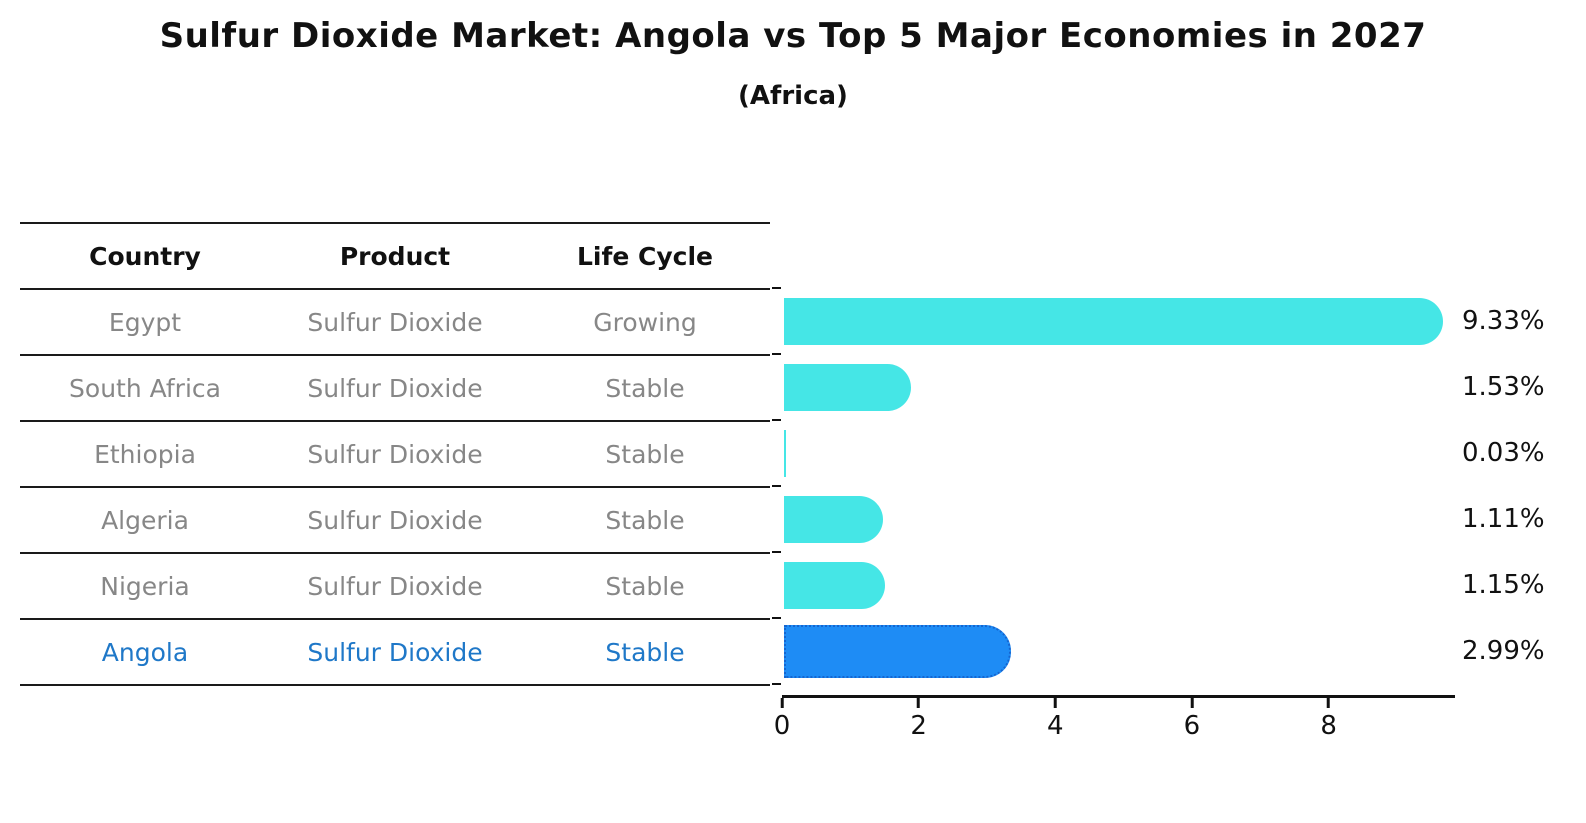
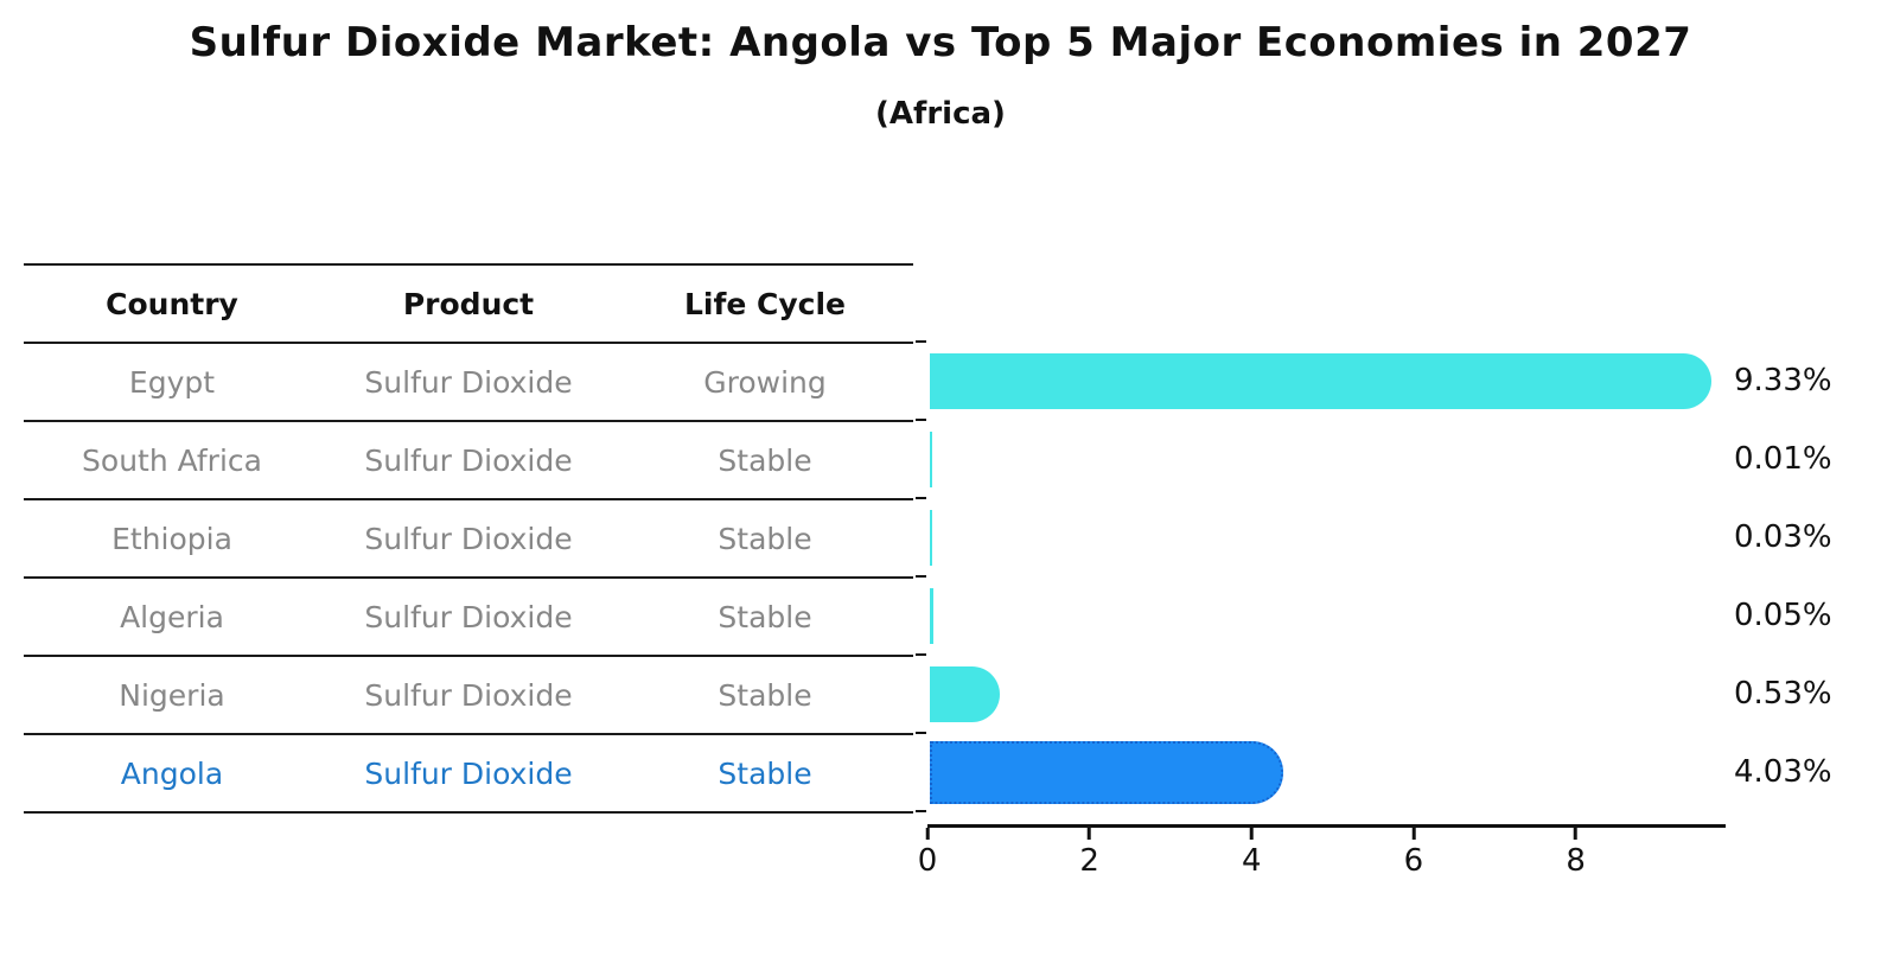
South Africa: 1.53% -> 0.01%
Algeria: 1.11% -> 0.05%
Nigeria: 1.15% -> 0.53%
Angola: 2.99% -> 4.03%
